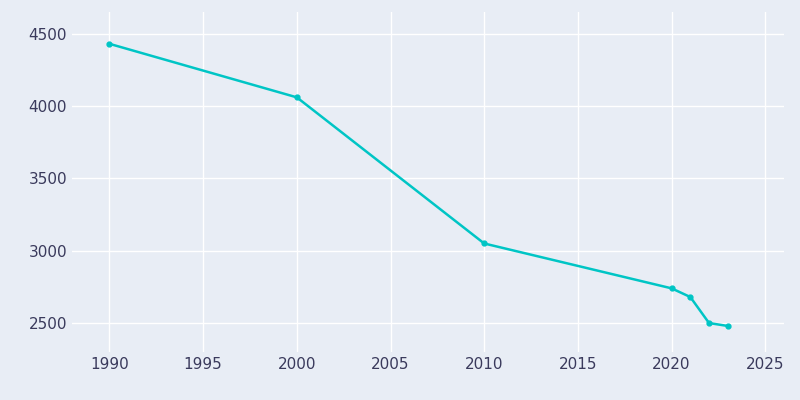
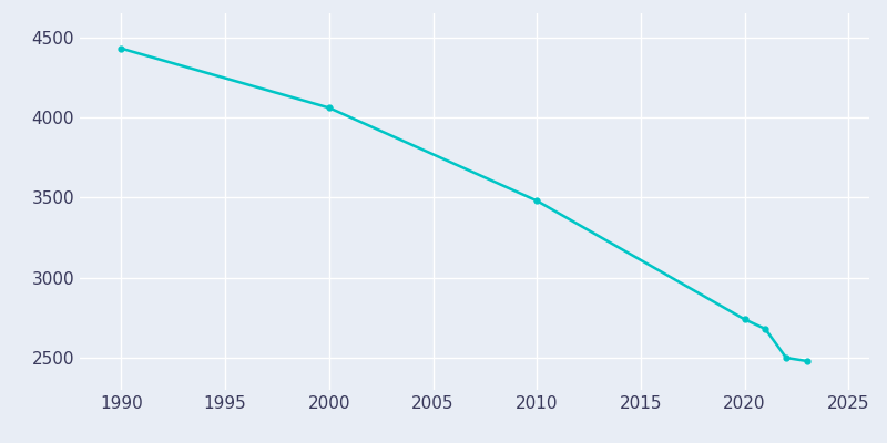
2010: 3050 -> 3480
